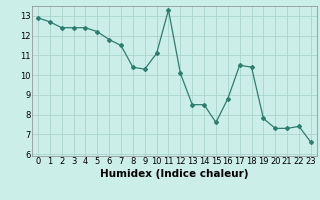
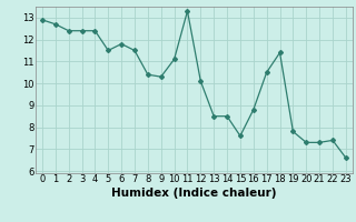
5: 12.2 -> 11.5
18: 10.4 -> 11.4
